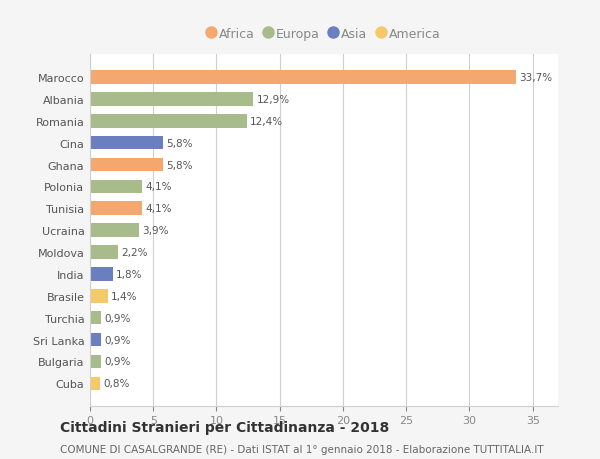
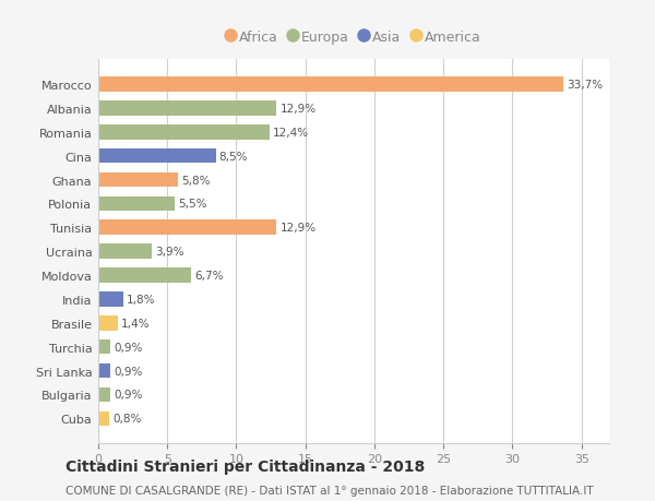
Cina: 5,8% -> 8,5%
Polonia: 4,1% -> 5,5%
Tunisia: 4,1% -> 12,9%
Moldova: 2,2% -> 6,7%
